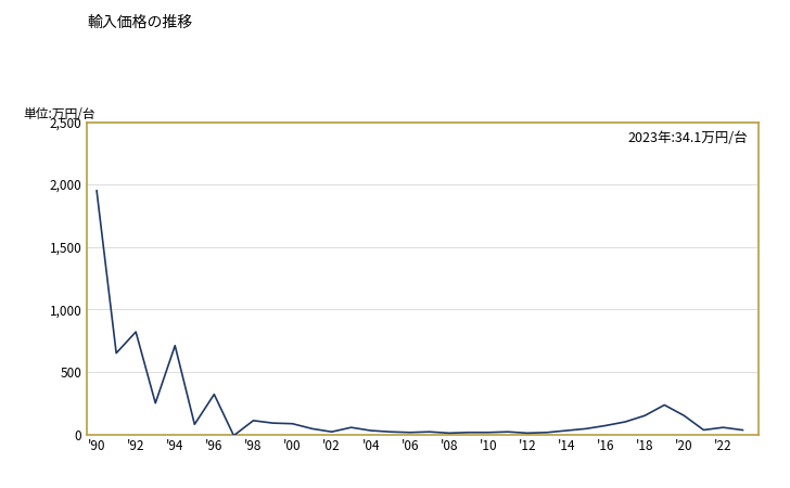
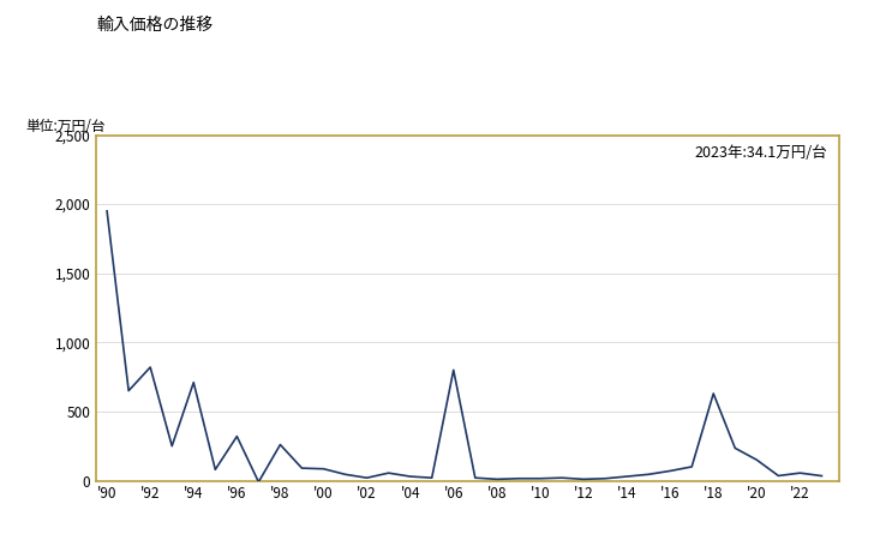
'98: 110 -> 260
'06: 20 -> 800
'18: 150 -> 630
